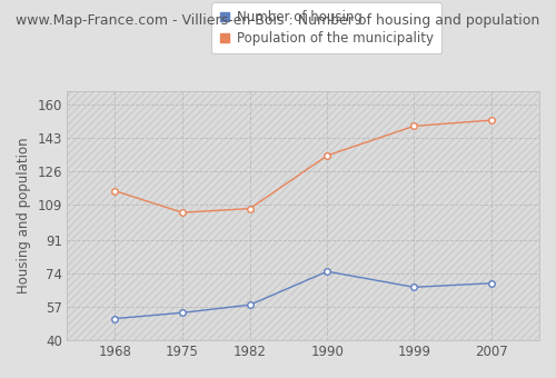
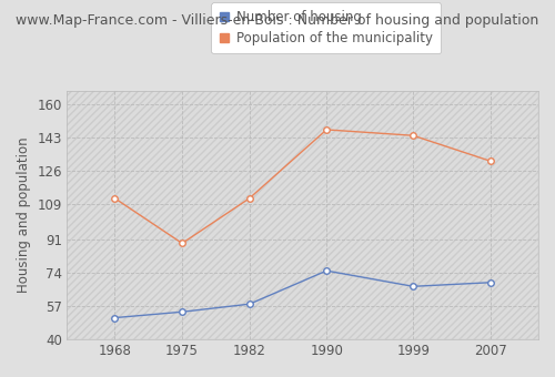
Population of the municipality/1968: 116 -> 112
Population of the municipality/1975: 105 -> 89
Population of the municipality/1982: 107 -> 112
Population of the municipality/1990: 134 -> 147
Population of the municipality/1999: 149 -> 144
Population of the municipality/2007: 152 -> 131
